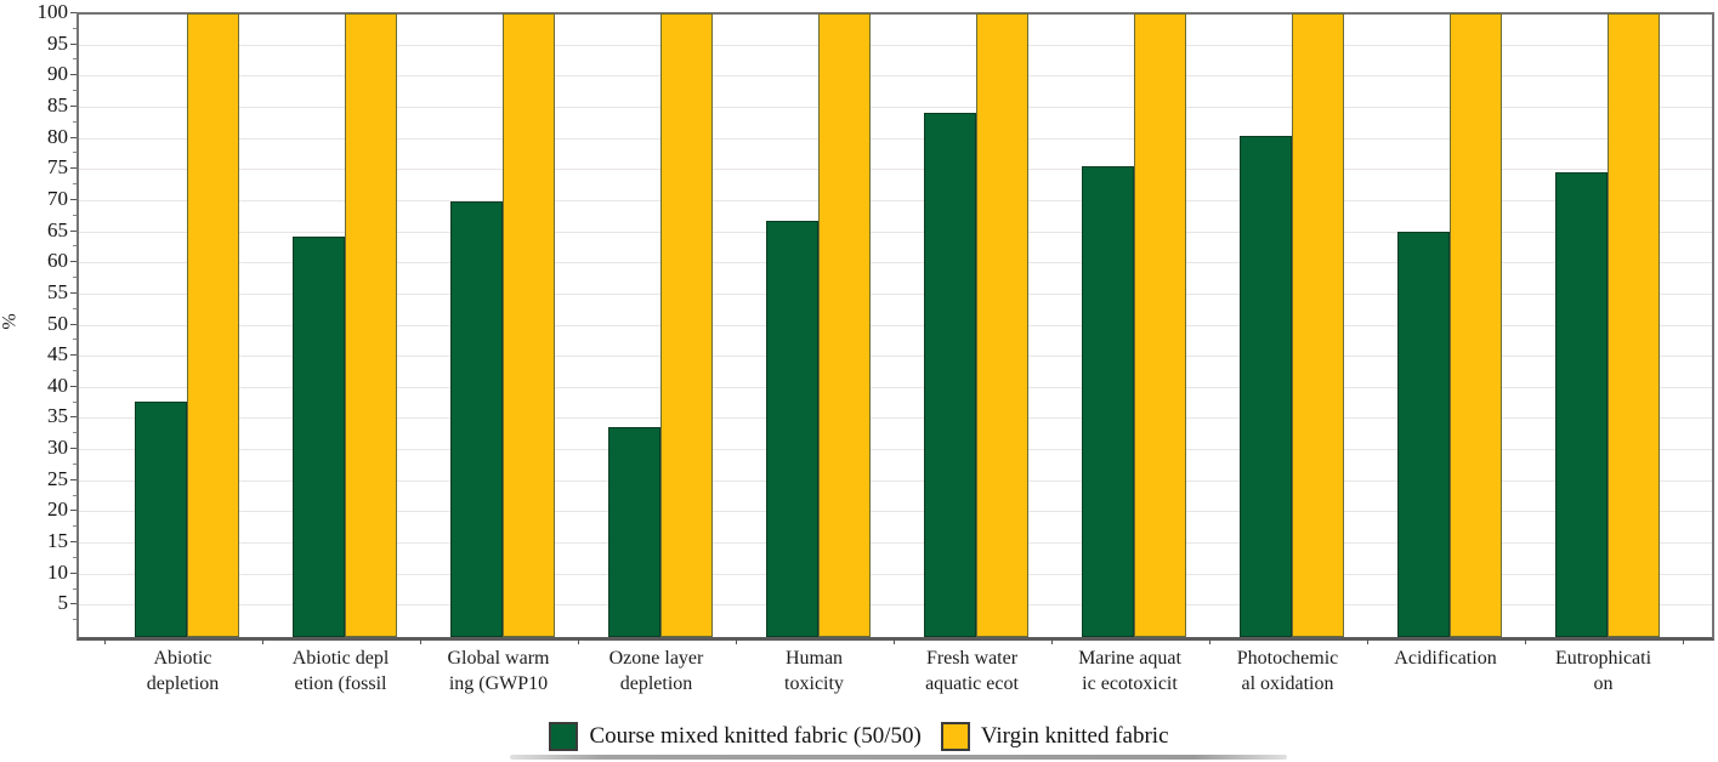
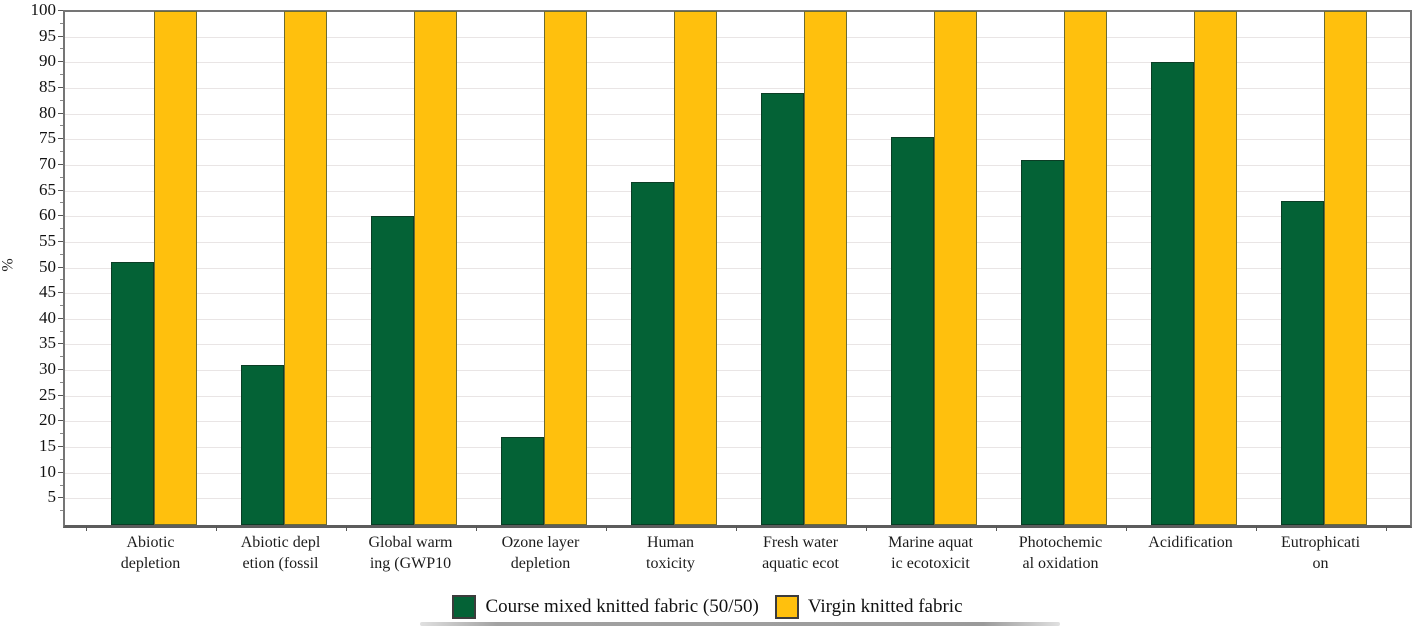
Course mixed knitted fabric (50/50)/Abiotic depletion: 38 -> 51
Course mixed knitted fabric (50/50)/Abiotic depletion (fossil: 64 -> 31
Course mixed knitted fabric (50/50)/Global warming (GWP10: 70 -> 60
Course mixed knitted fabric (50/50)/Ozone layer depletion: 34 -> 17
Course mixed knitted fabric (50/50)/Photochemical oxidation: 80 -> 71
Course mixed knitted fabric (50/50)/Acidification: 65 -> 90
Course mixed knitted fabric (50/50)/Eutrophication: 74 -> 63
